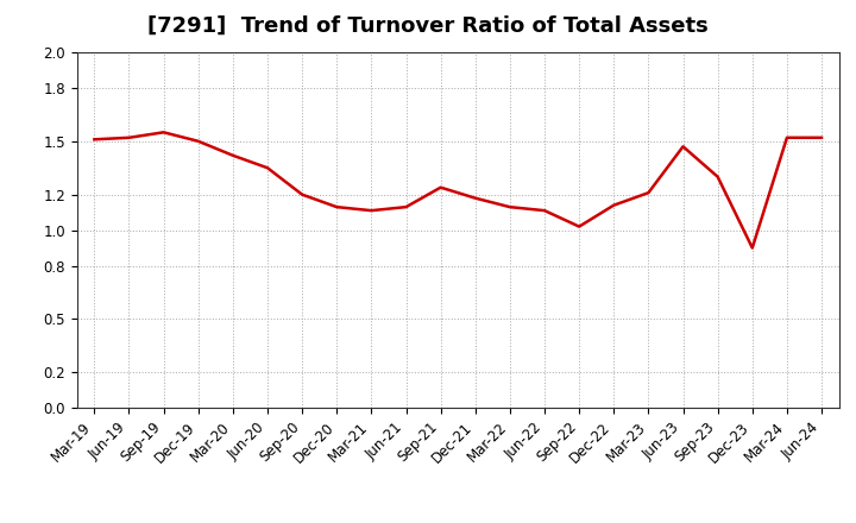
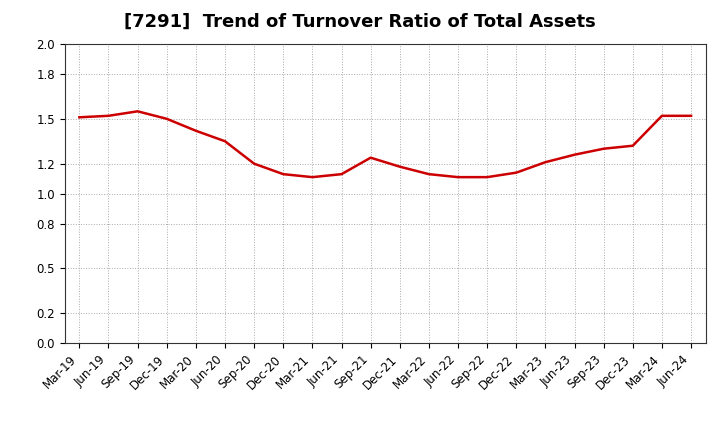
Sep-22: 1.02 -> 1.11
Jun-23: 1.47 -> 1.26
Dec-23: 0.90 -> 1.32
